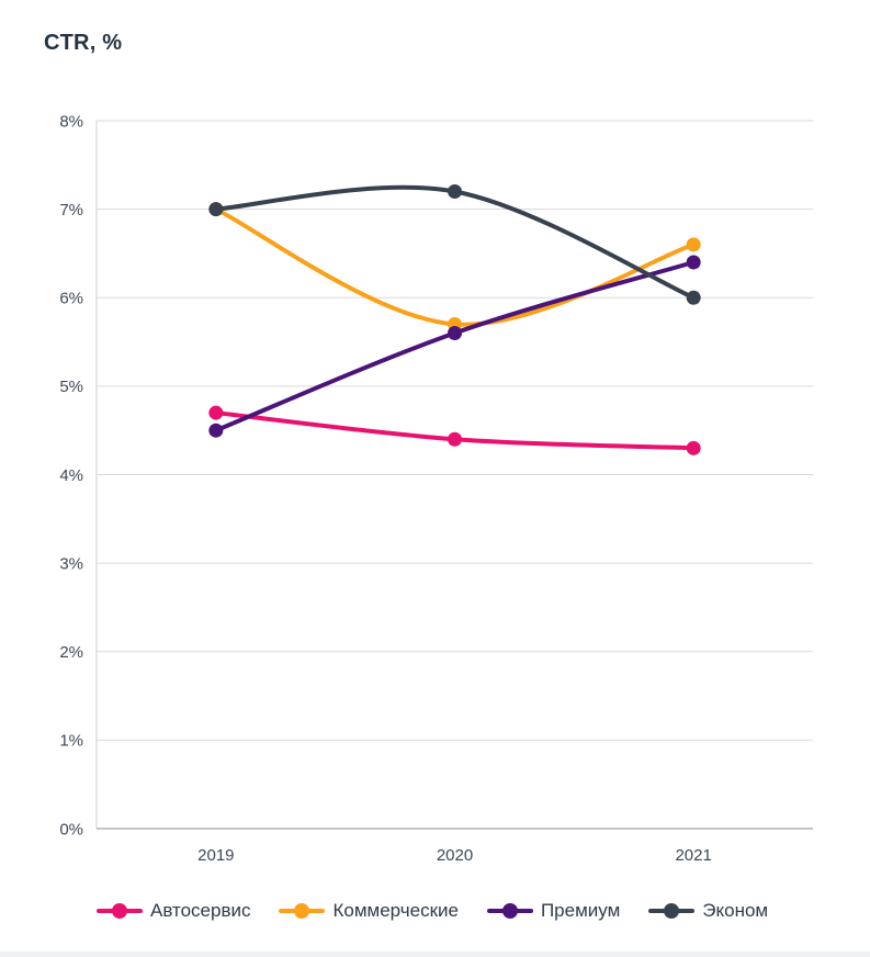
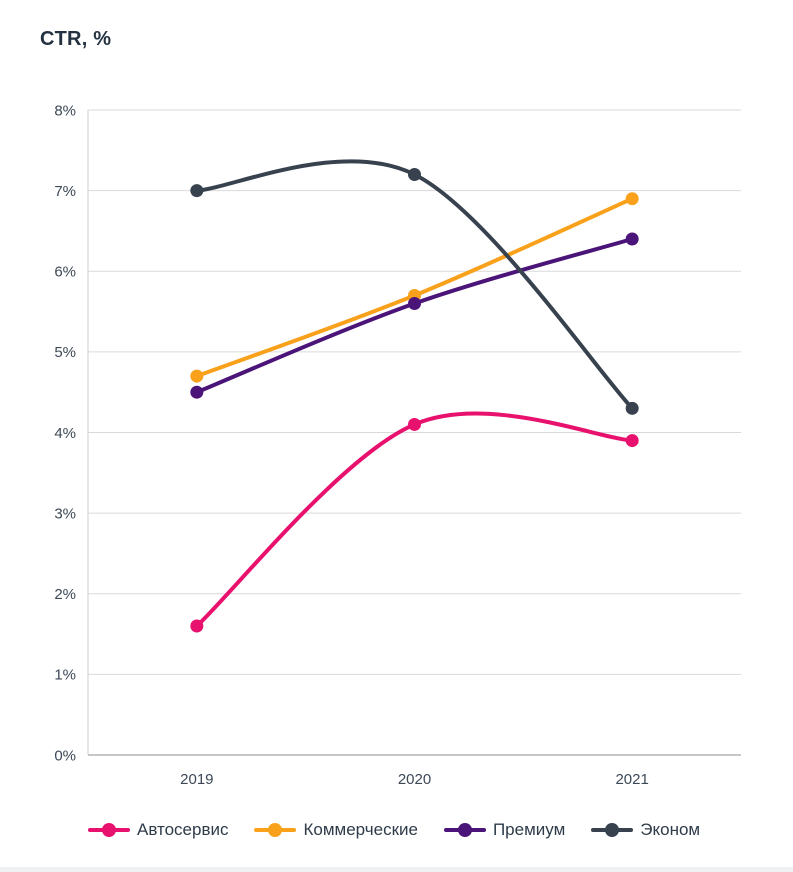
Автосервис/2019: 4.7% -> 1.6%
Коммерческие/2019: 7.0% -> 4.7%
Автосервис/2020: 4.4% -> 4.1%
Автосервис/2021: 4.3% -> 3.9%
Коммерческие/2021: 6.6% -> 6.9%
Эконом/2021: 6.0% -> 4.3%
